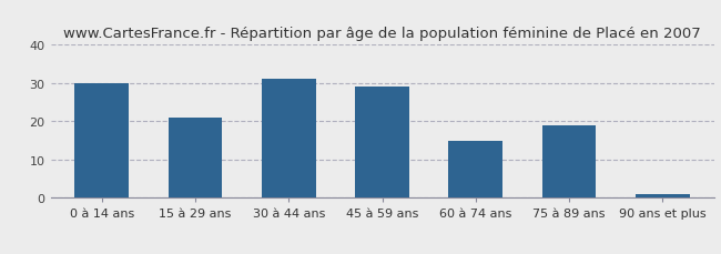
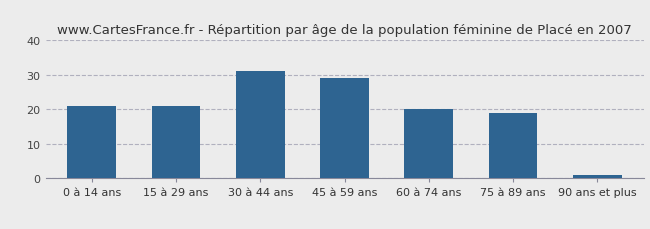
0 à 14 ans: 30 -> 21
60 à 74 ans: 15 -> 20
